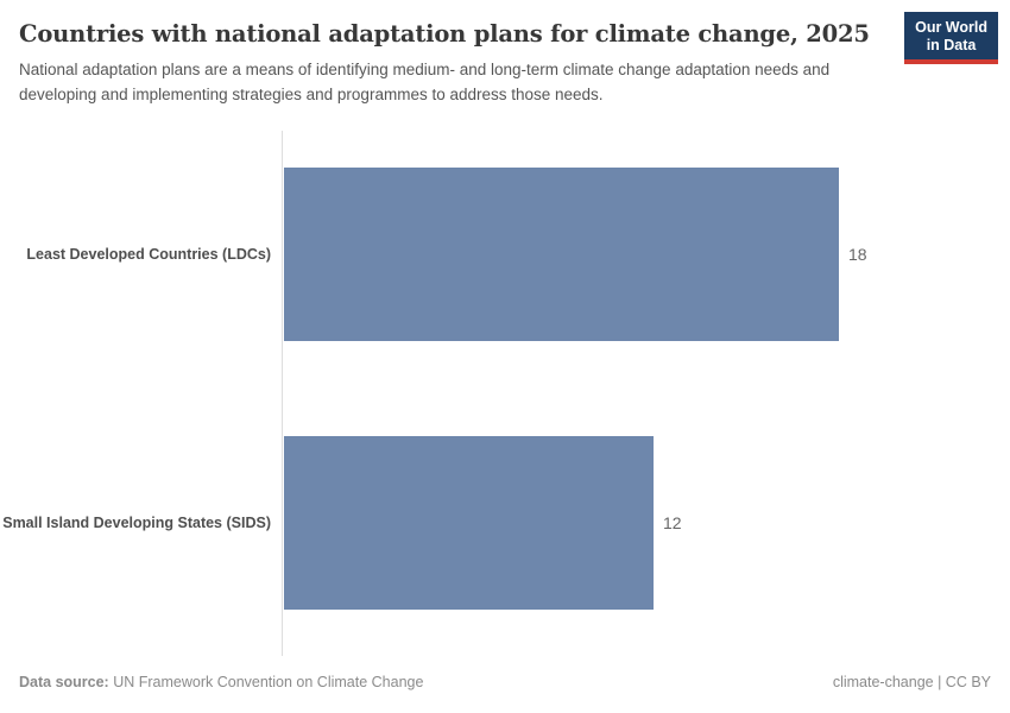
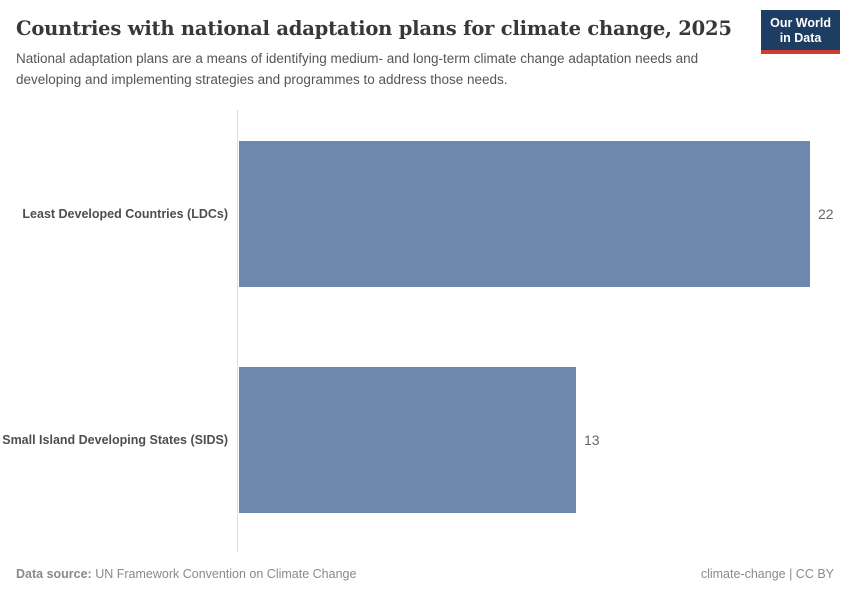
Least Developed Countries (LDCs): 18 -> 22
Small Island Developing States (SIDS): 12 -> 13
